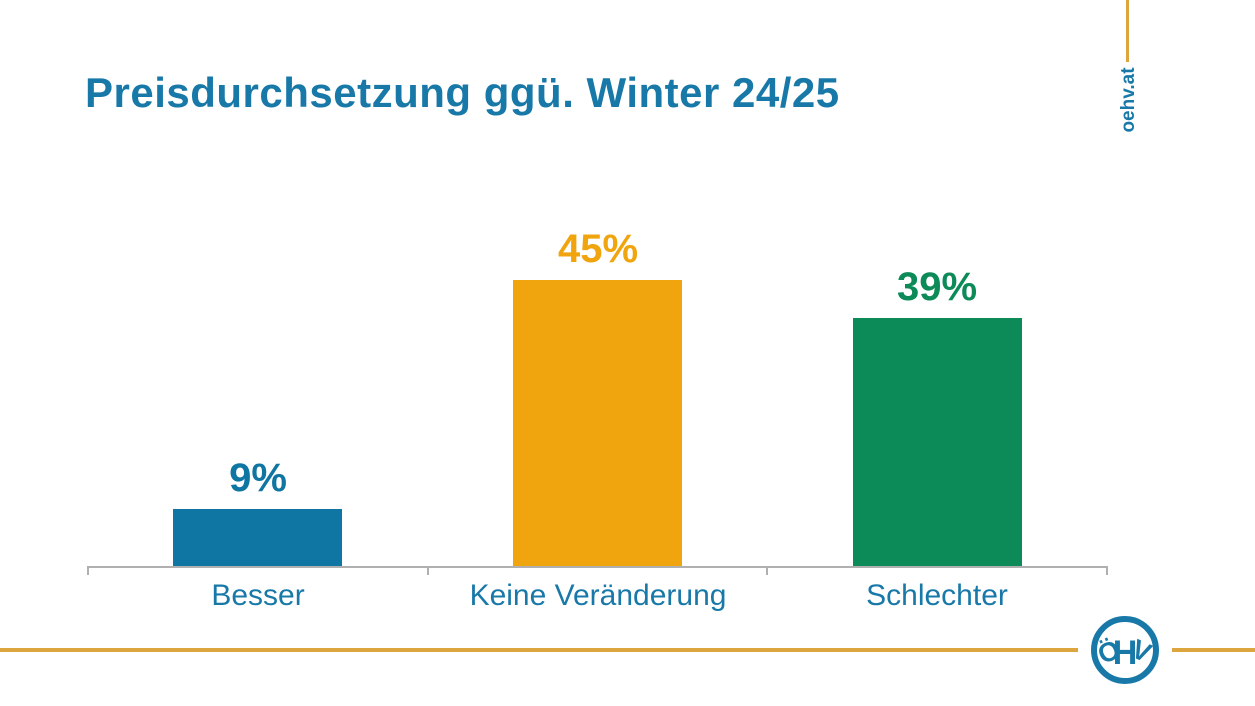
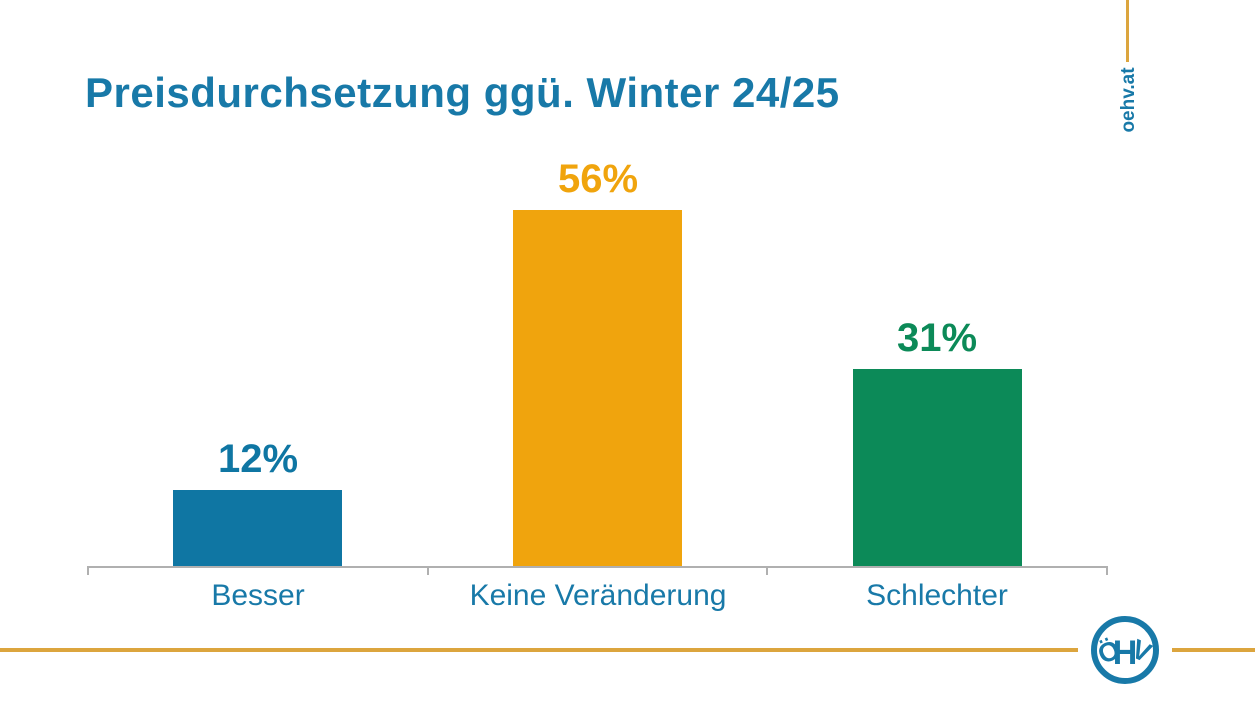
Besser: 9% -> 12%
Keine Veränderung: 45% -> 56%
Schlechter: 39% -> 31%
